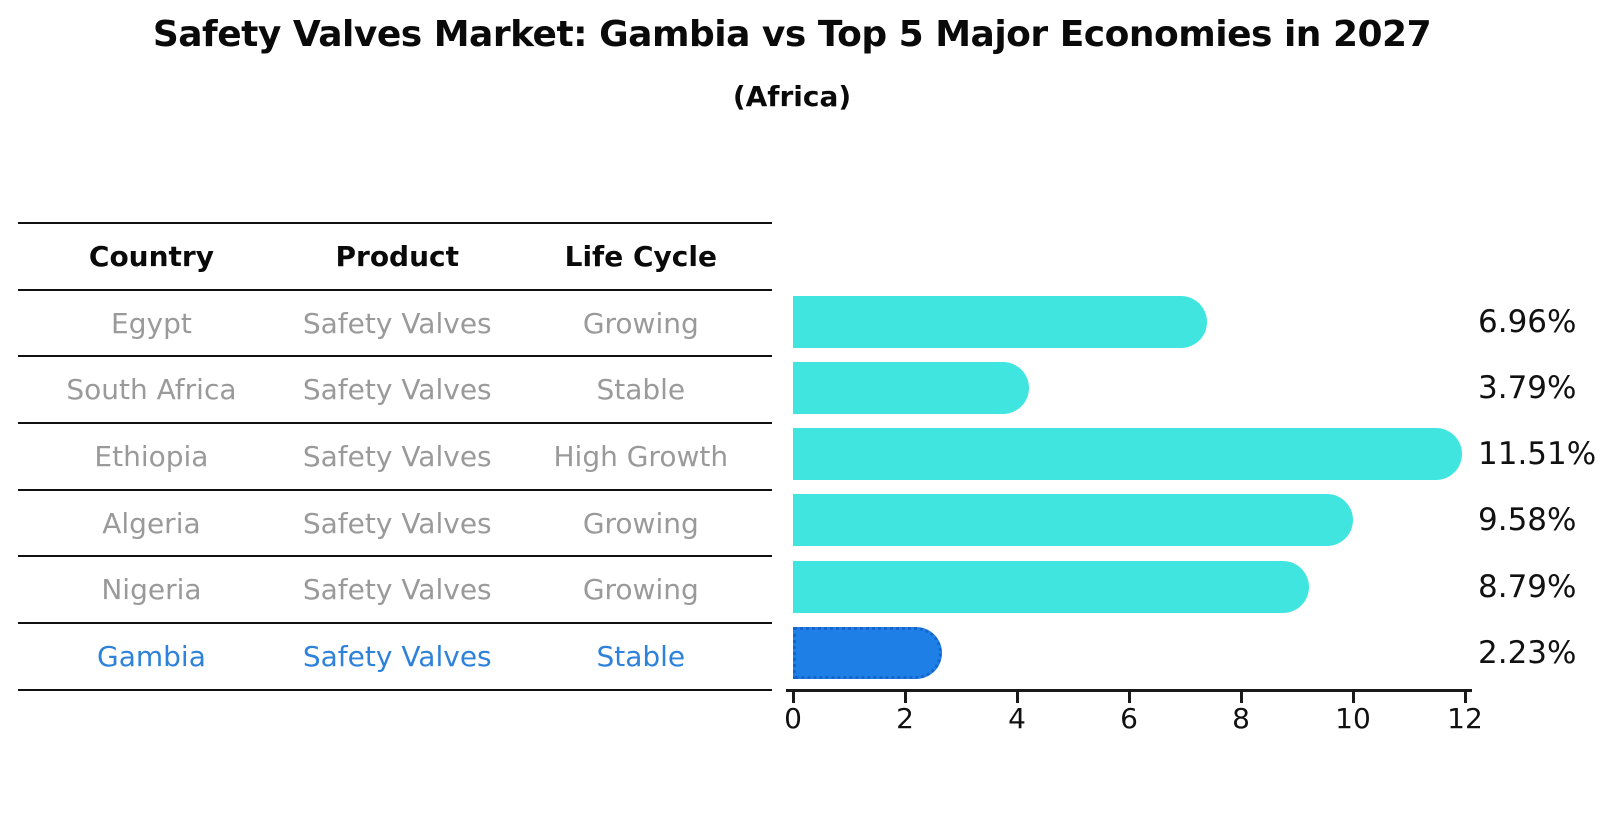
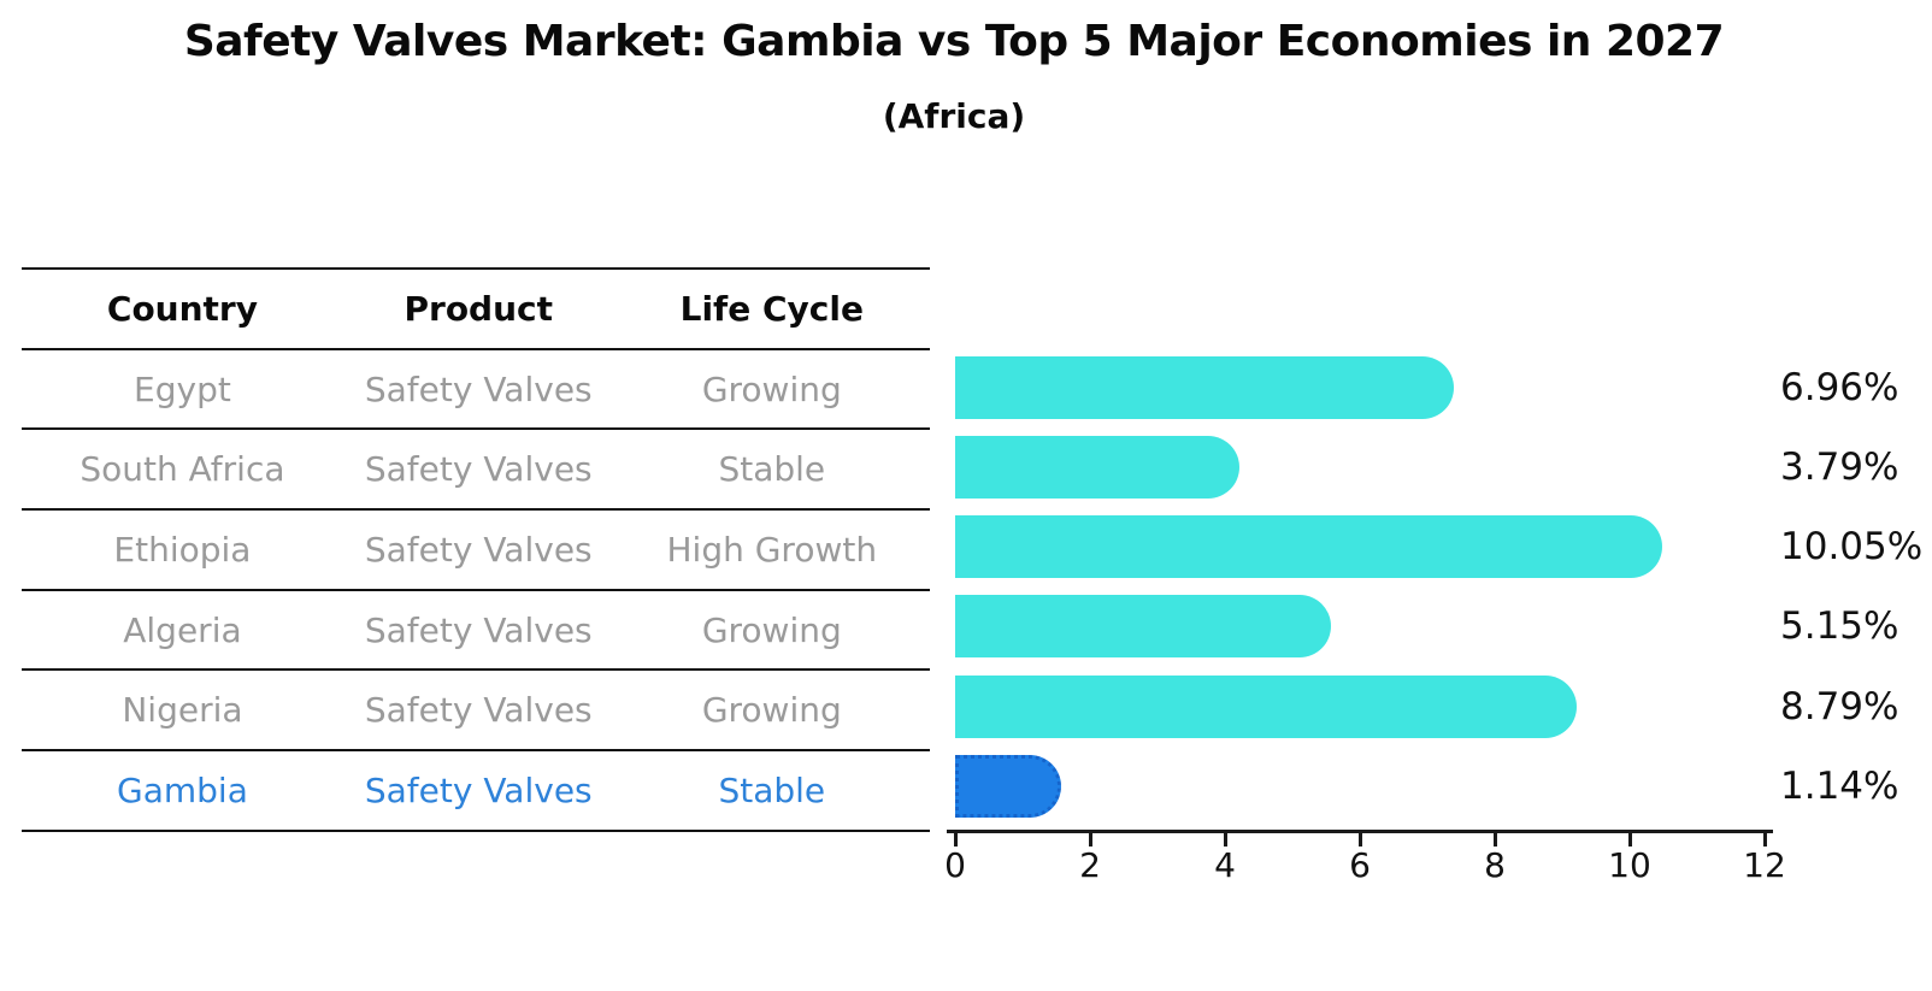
Ethiopia: 11.51% -> 10.05%
Algeria: 9.58% -> 5.15%
Gambia: 2.23% -> 1.14%
